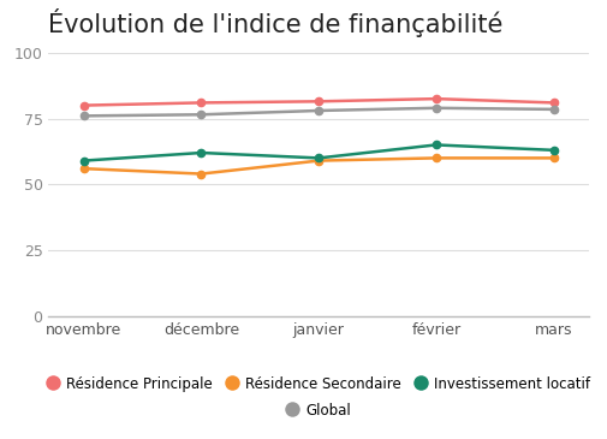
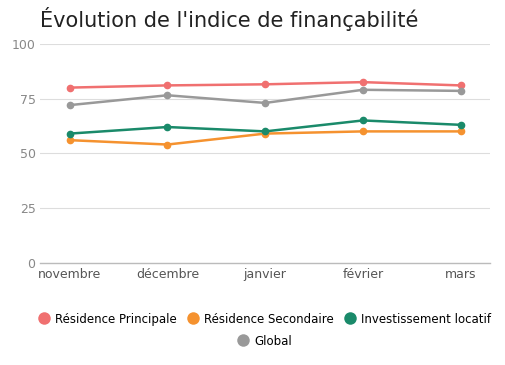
Global/novembre: 76.0 -> 72.0
Global/janvier: 78.0 -> 73.0
